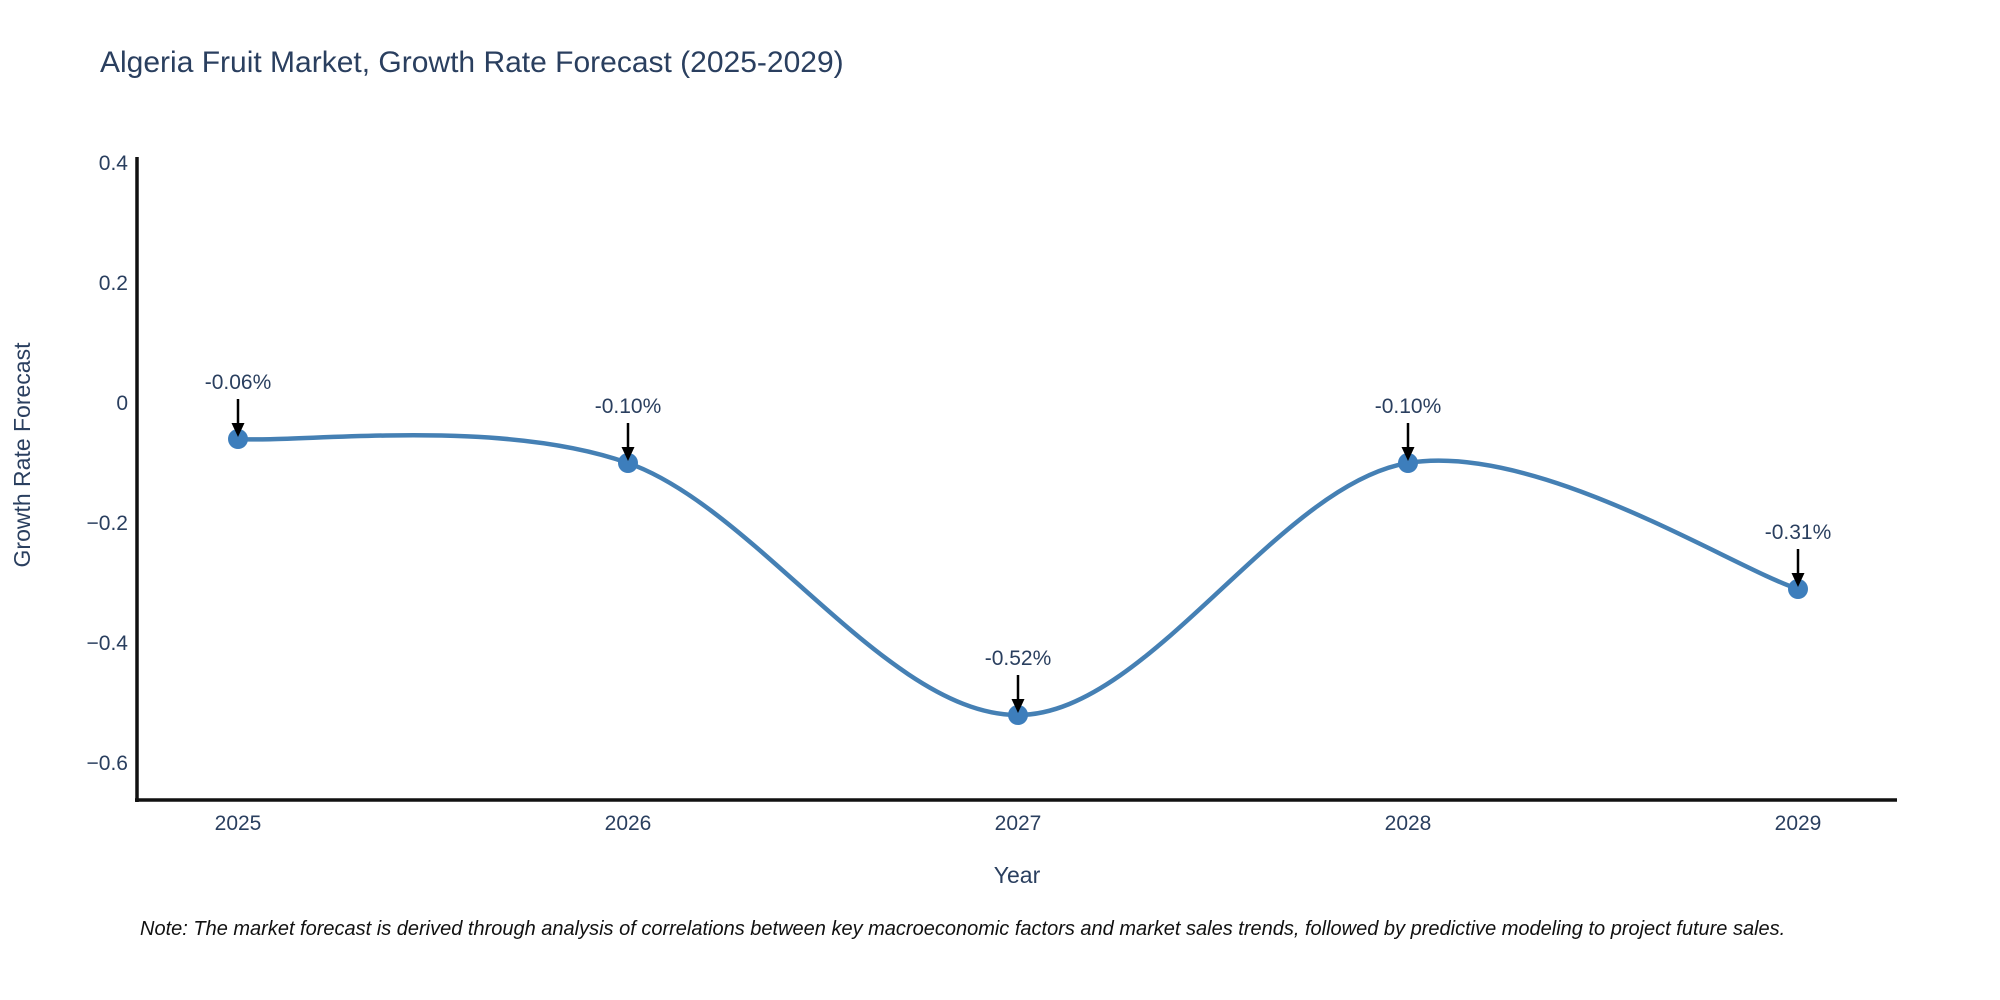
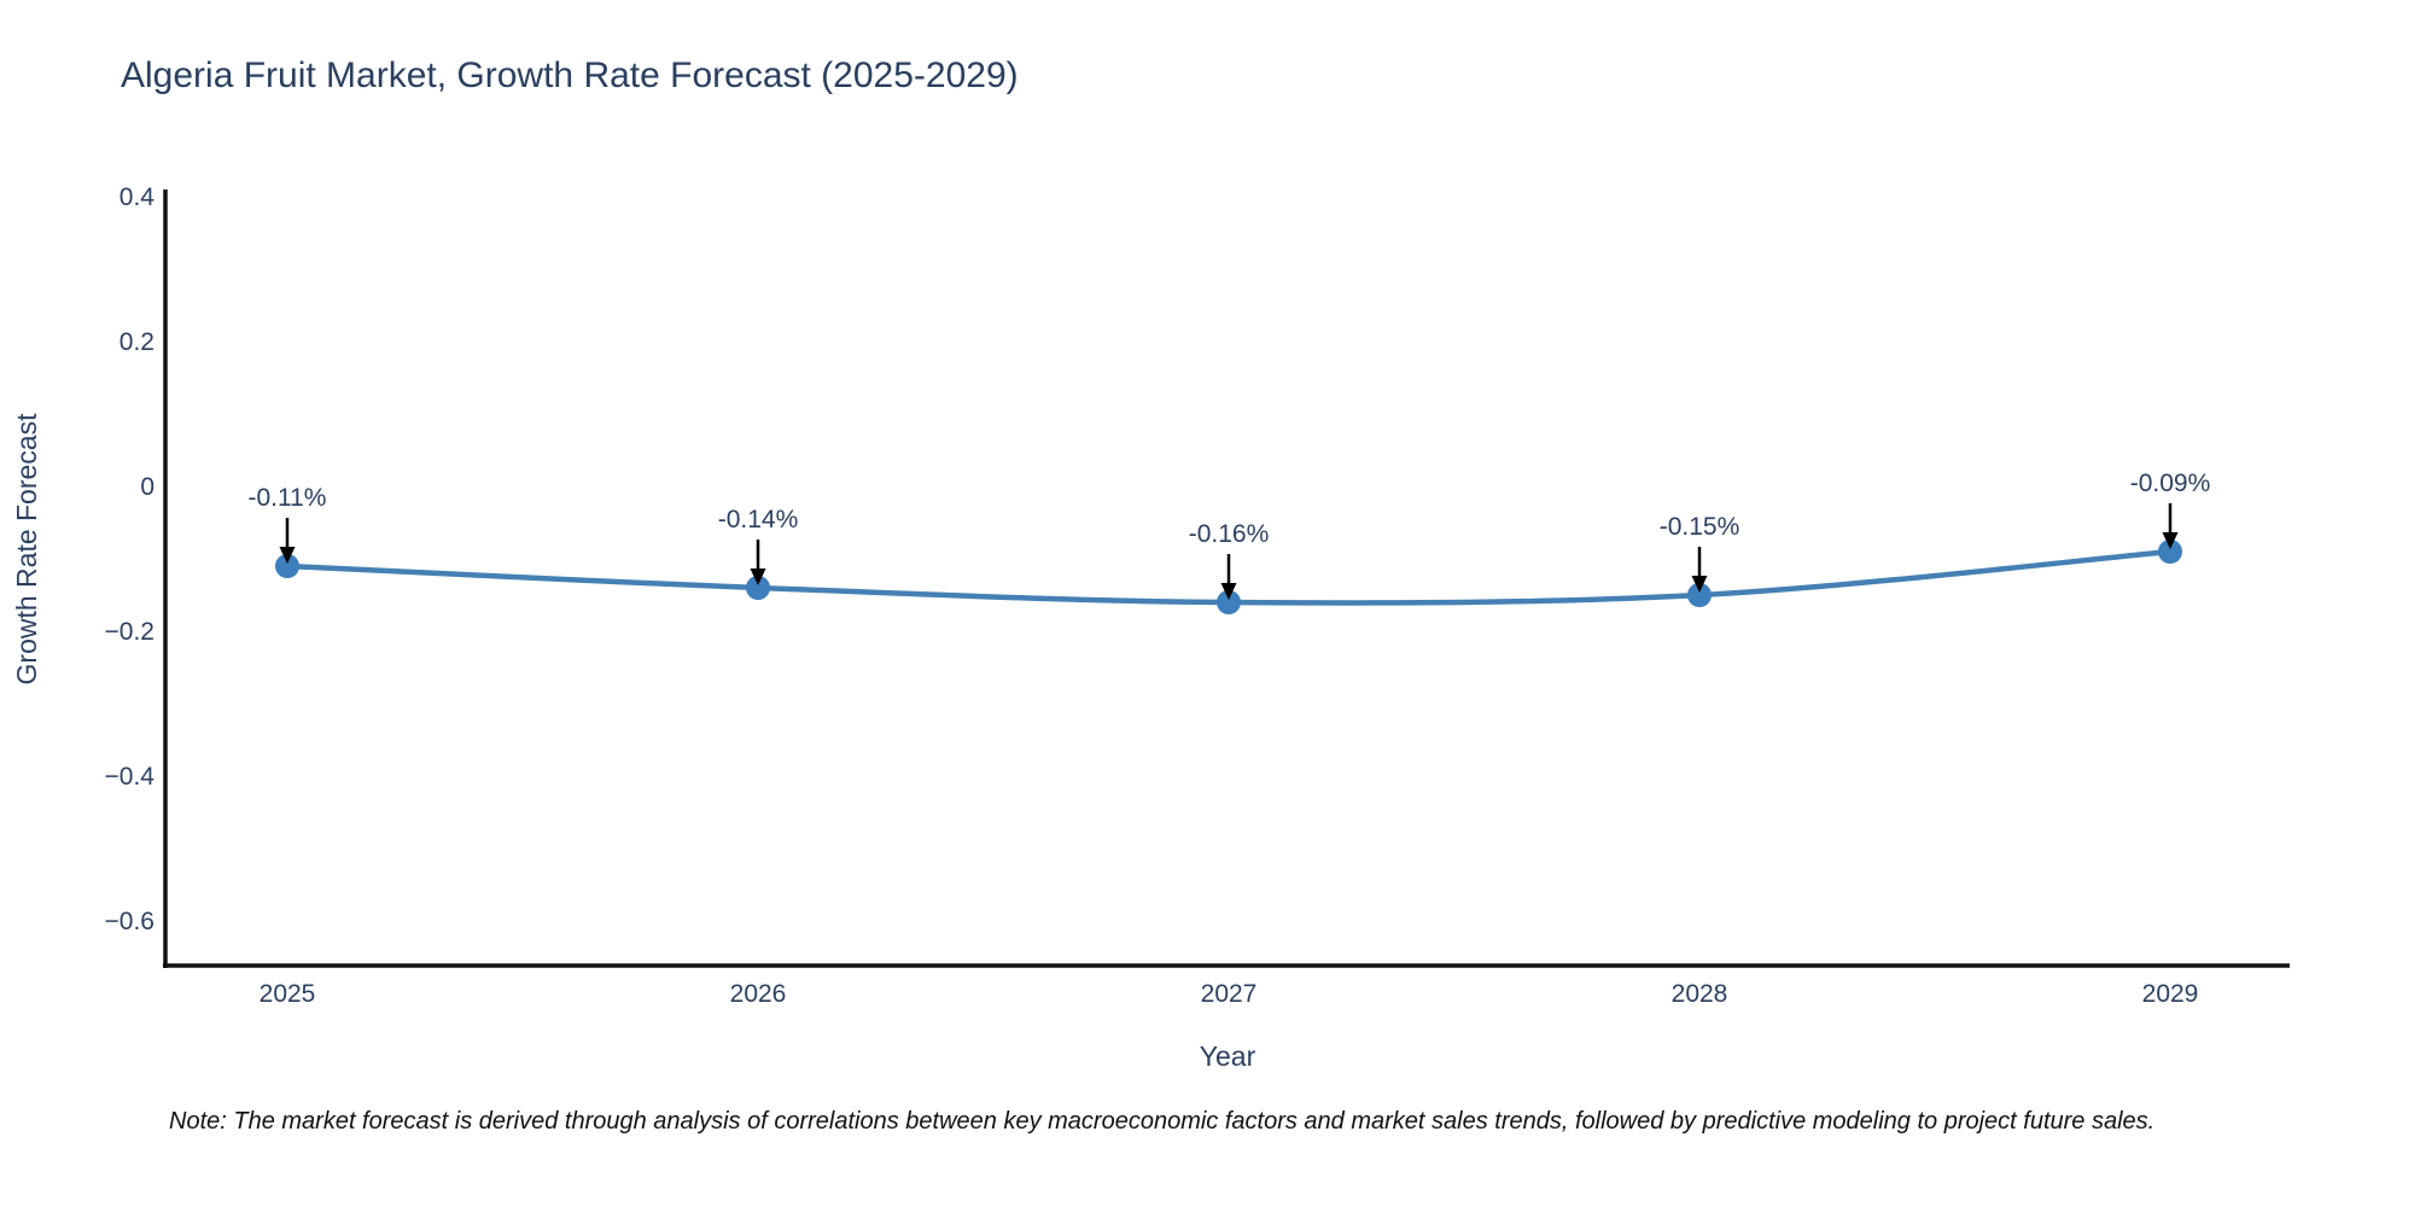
2025: -0.06% -> -0.11%
2026: -0.10% -> -0.14%
2027: -0.52% -> -0.16%
2028: -0.10% -> -0.15%
2029: -0.31% -> -0.09%
